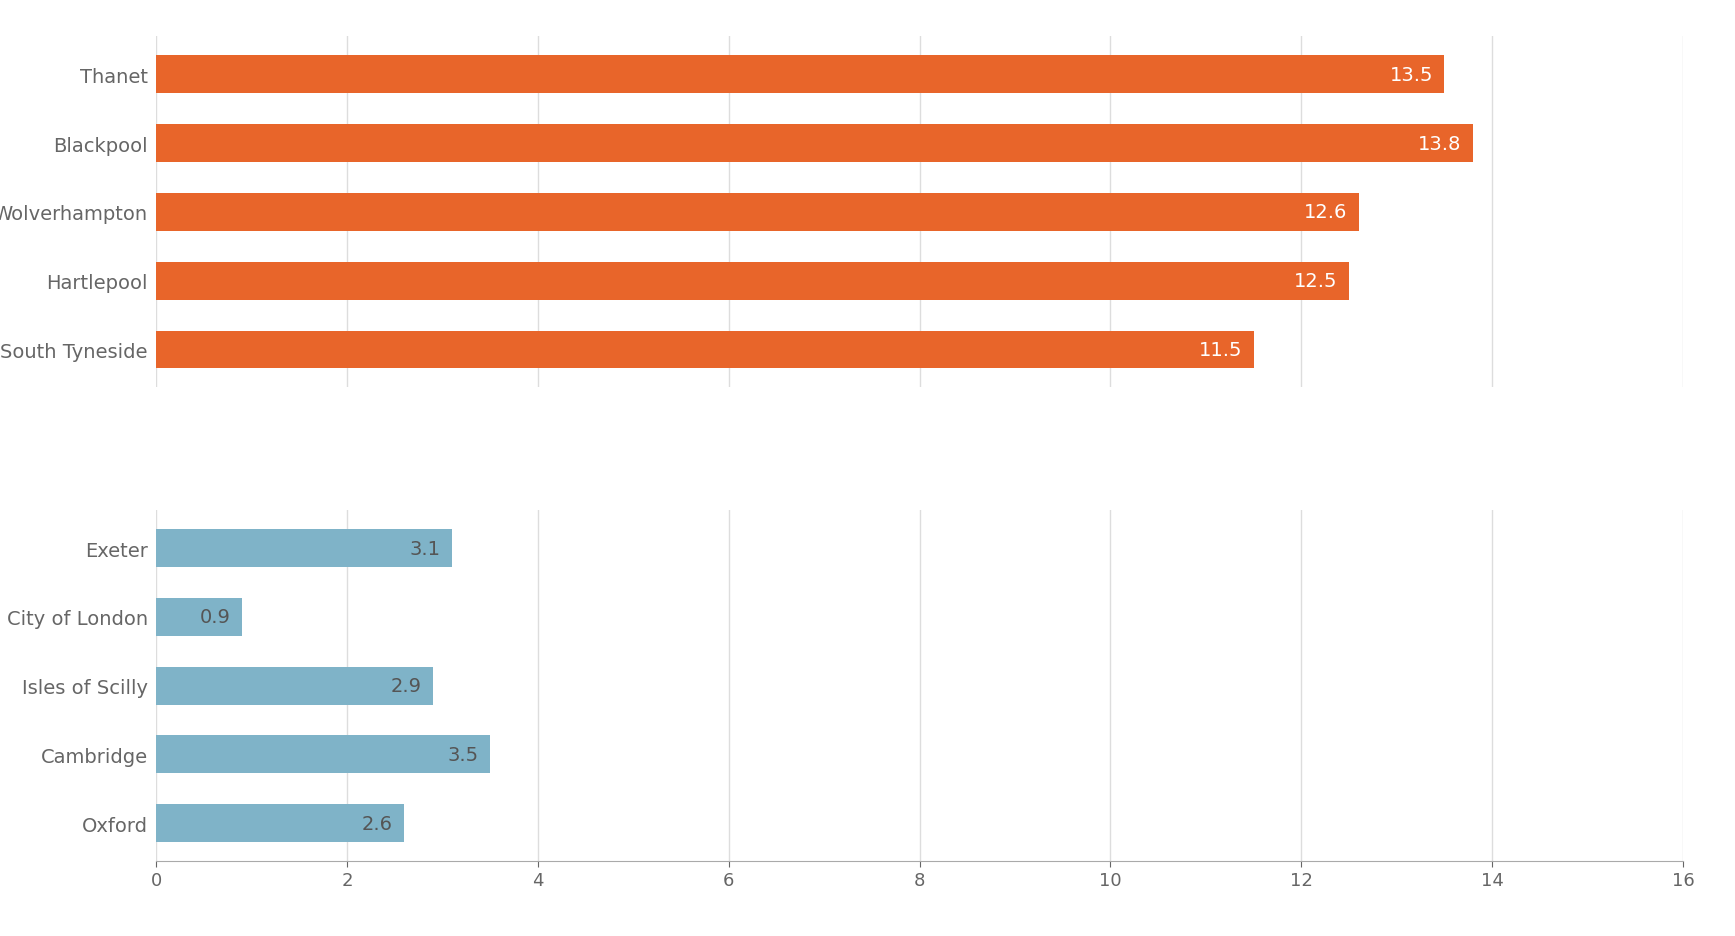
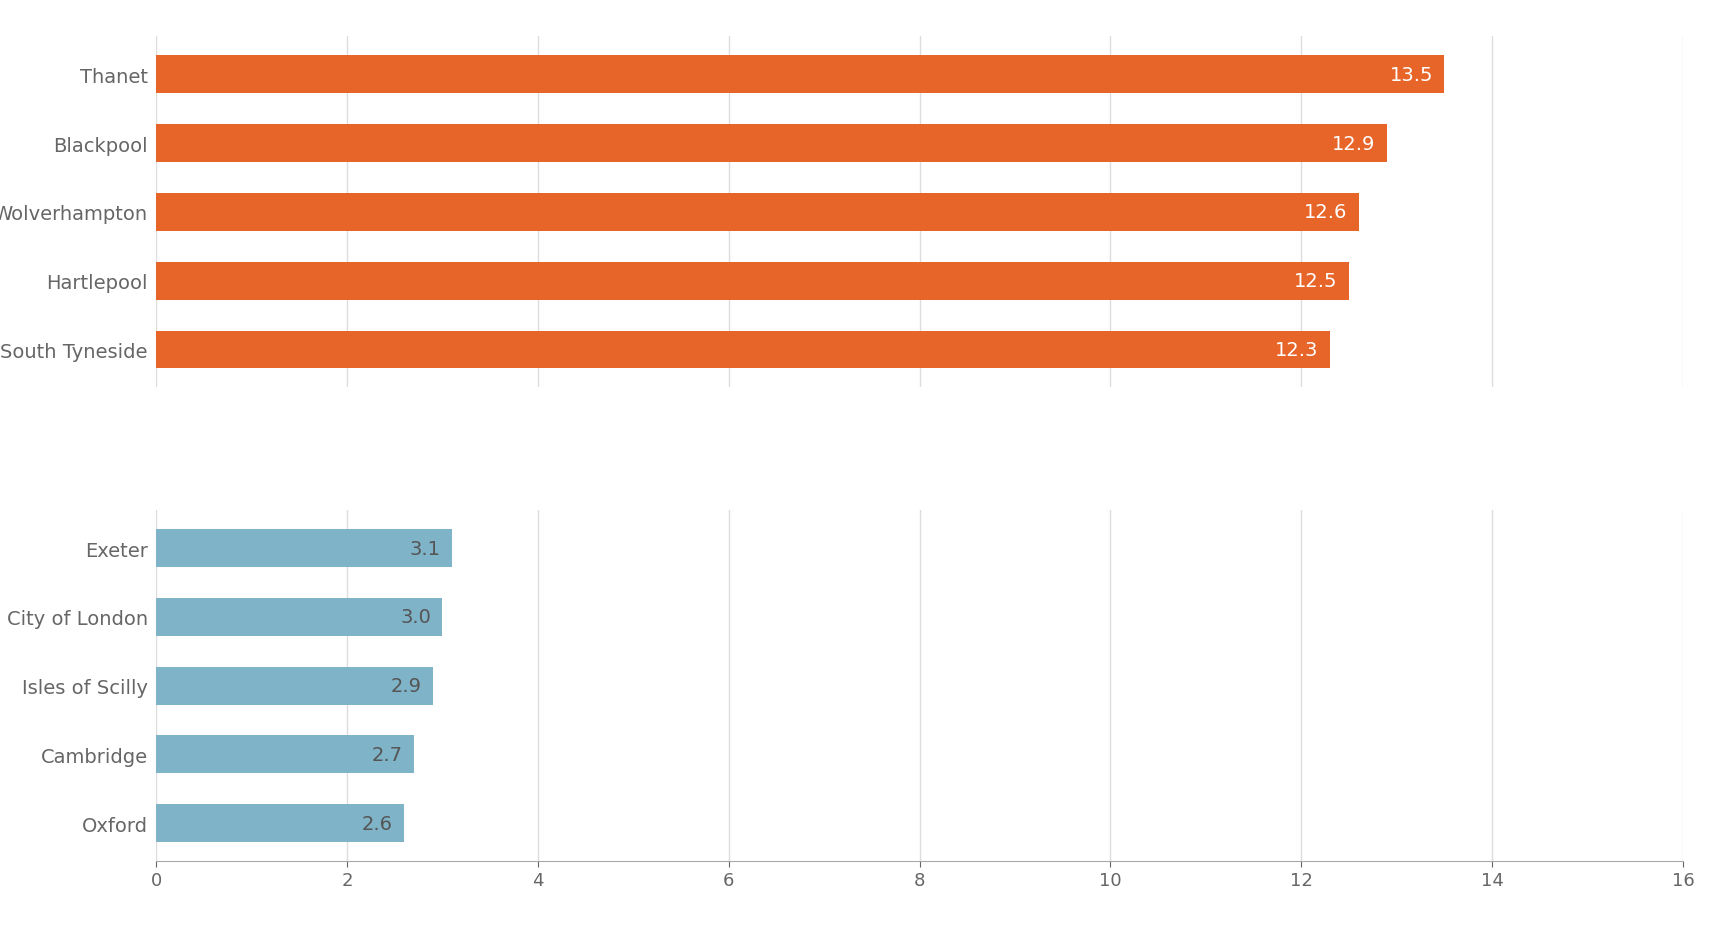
Blackpool: 13.8 -> 12.9
South Tyneside: 11.5 -> 12.3
City of London: 0.9 -> 3.0
Cambridge: 3.5 -> 2.7
